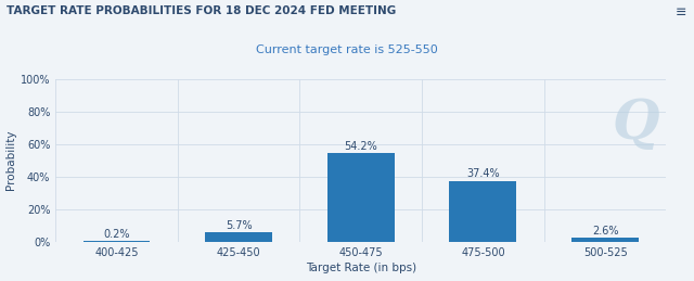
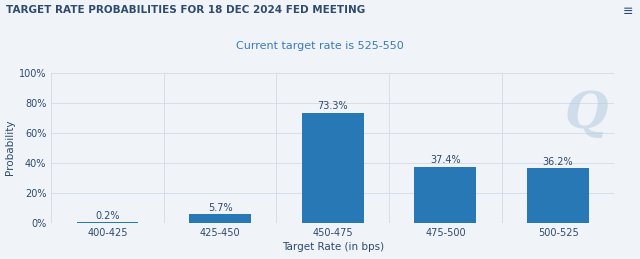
450-475: 54.2% -> 73.3%
500-525: 2.6% -> 36.2%
